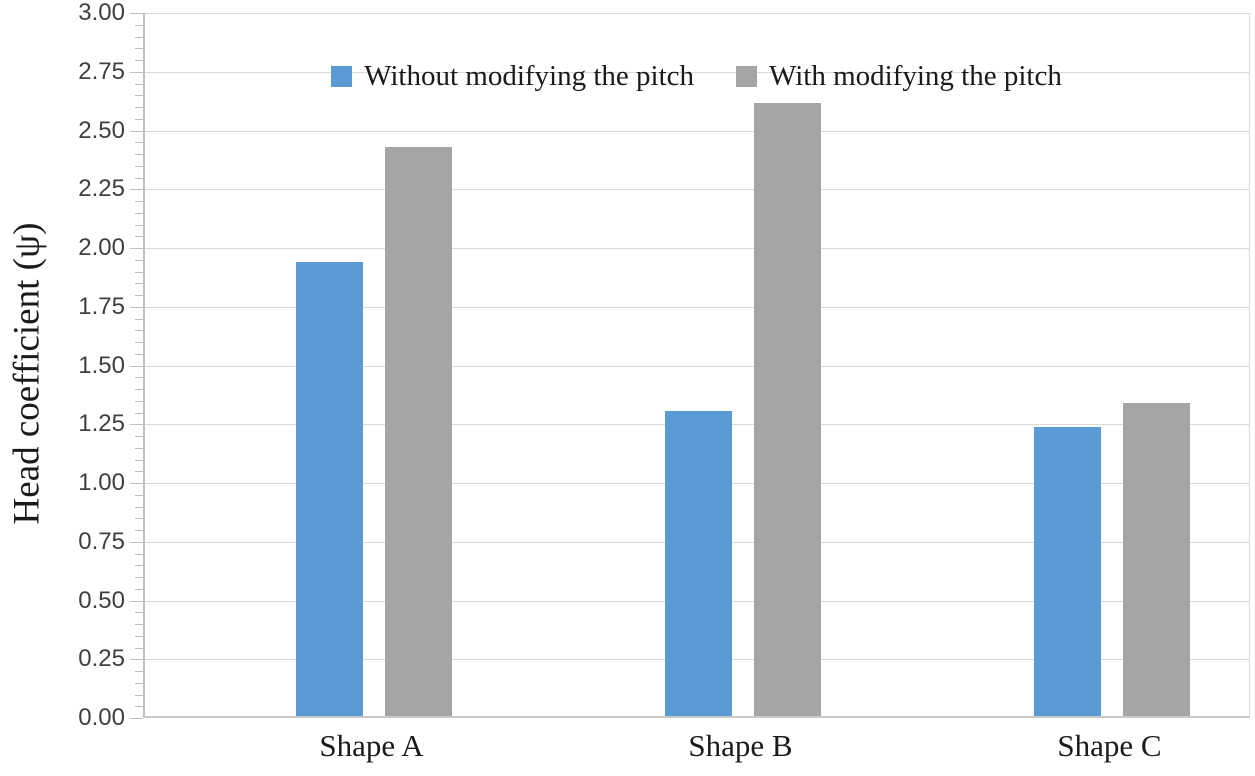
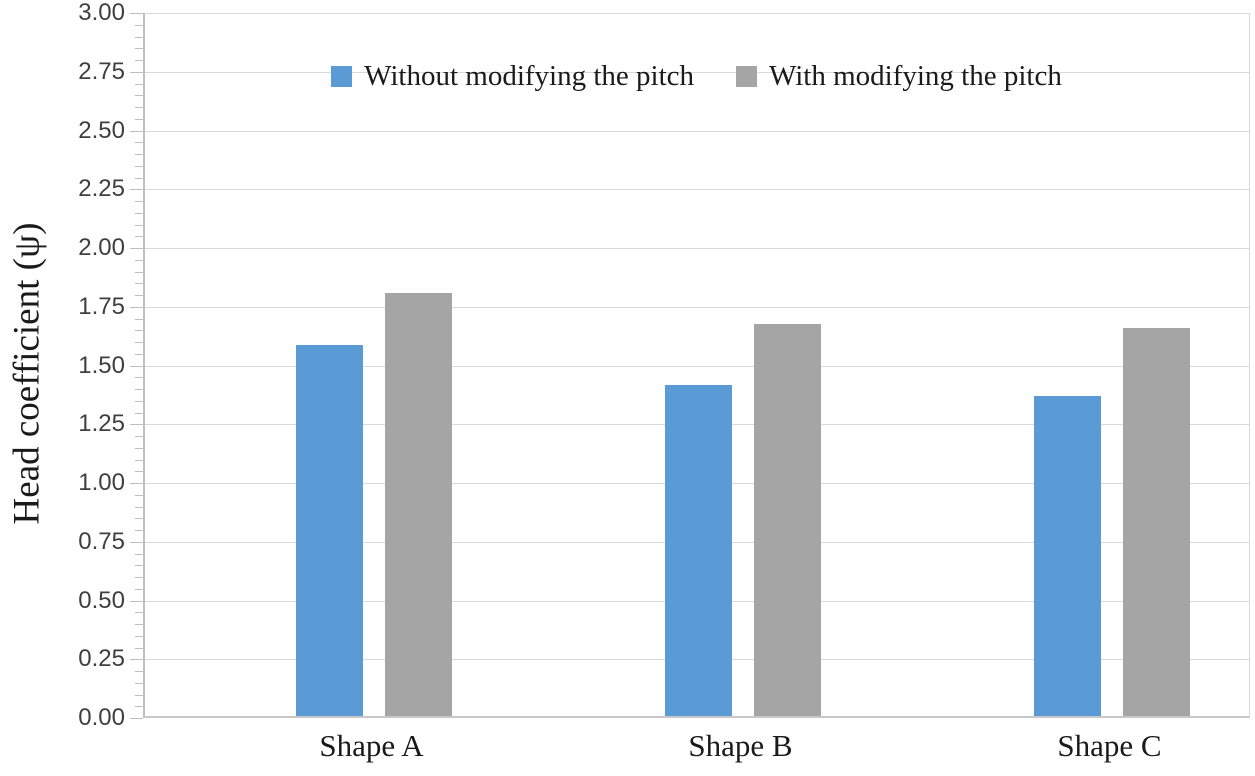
Without modifying the pitch/Shape A: 1.93 -> 1.58
With modifying the pitch/Shape A: 2.42 -> 1.80
Without modifying the pitch/Shape B: 1.30 -> 1.41
With modifying the pitch/Shape B: 2.61 -> 1.67
Without modifying the pitch/Shape C: 1.23 -> 1.36
With modifying the pitch/Shape C: 1.33 -> 1.65
